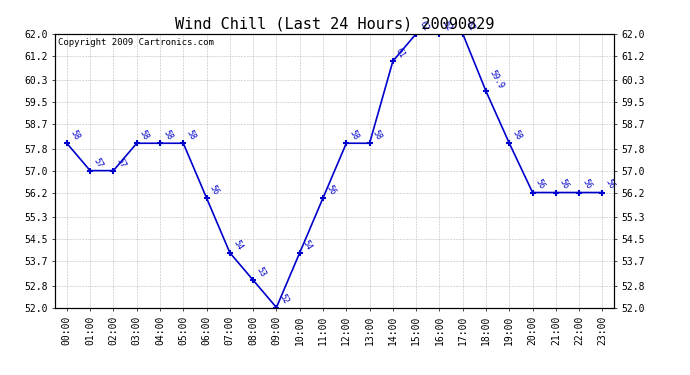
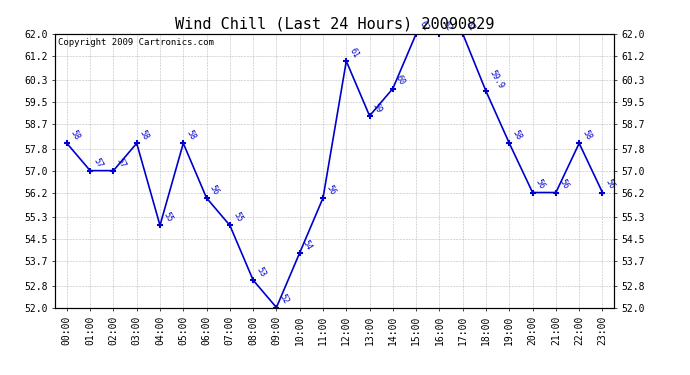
04:00: 58 -> 55
07:00: 54 -> 55
12:00: 58 -> 61
13:00: 58 -> 59
14:00: 61 -> 60
22:00: 56 -> 58
